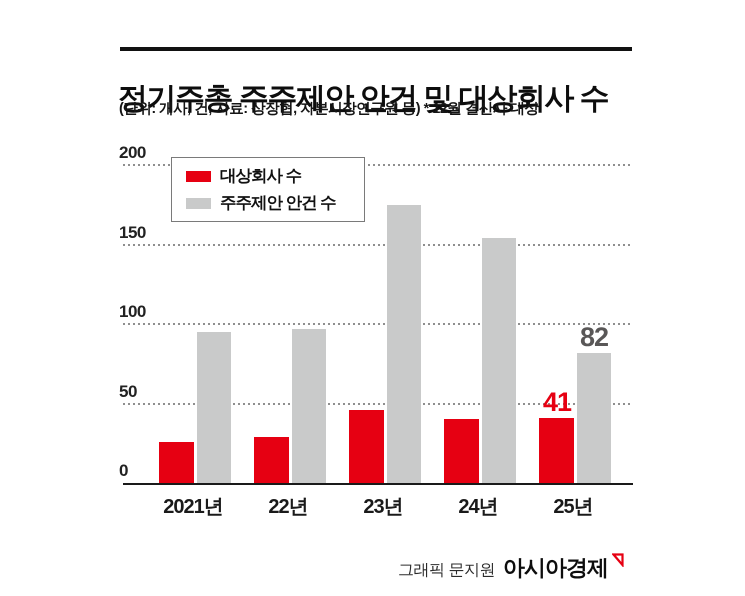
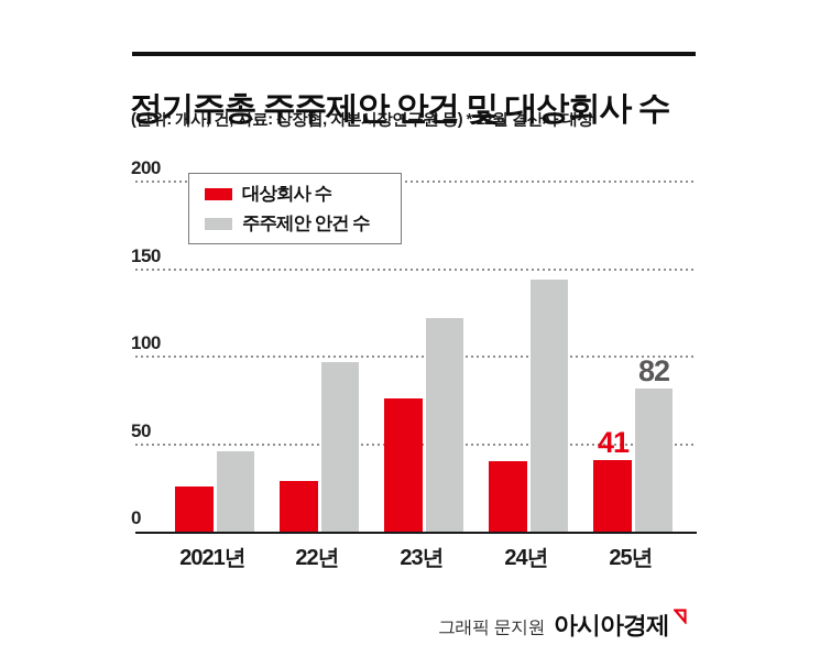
주주제안 안건 수/2021년: 95 -> 46
대상회사 수/23년: 46 -> 76
주주제안 안건 수/23년: 175 -> 122
주주제안 안건 수/24년: 154 -> 144
